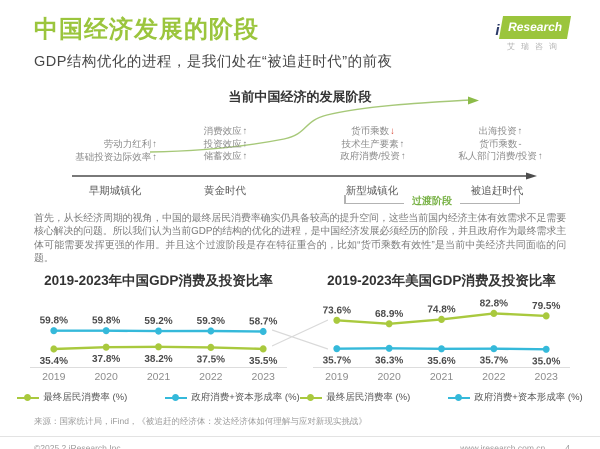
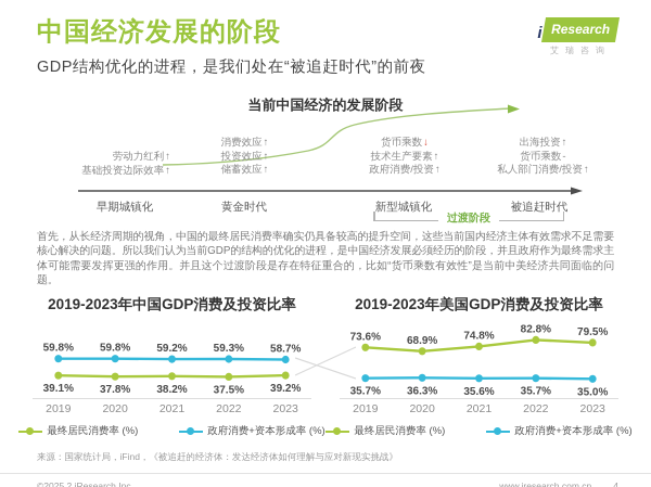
2019-2023年中国GDP消费及投资比率/最终居民消费率 (%)/2019: 35.4% -> 39.1%
2019-2023年中国GDP消费及投资比率/最终居民消费率 (%)/2023: 35.5% -> 39.2%
